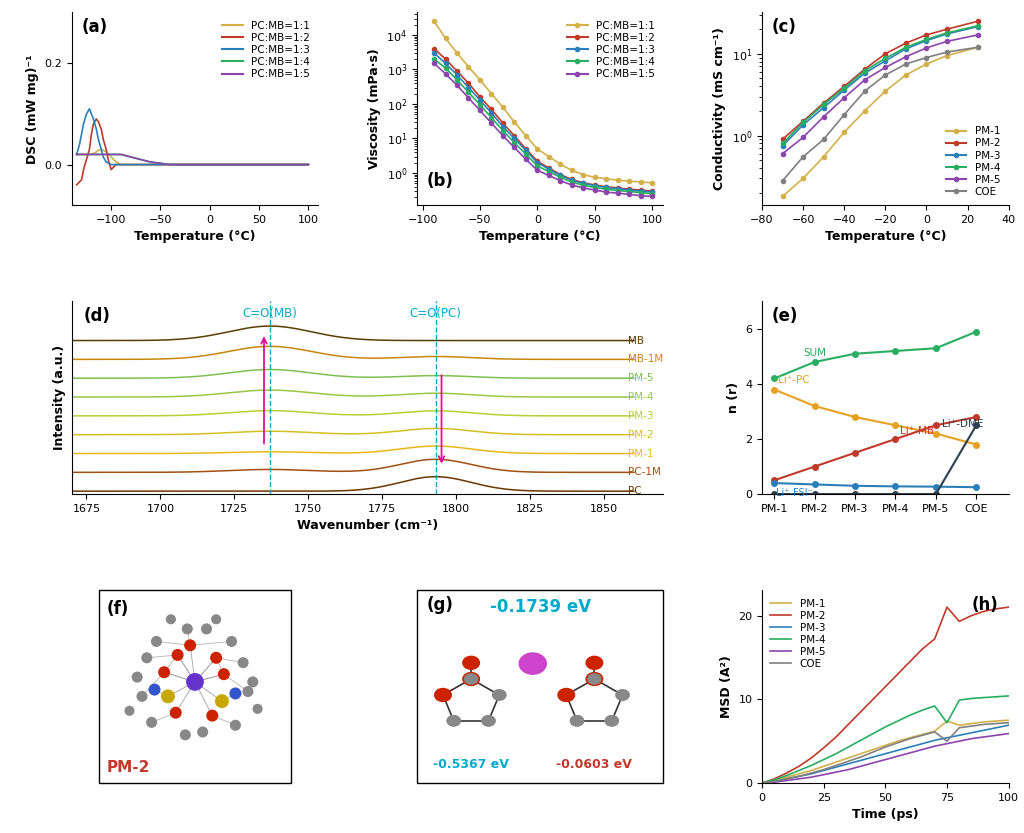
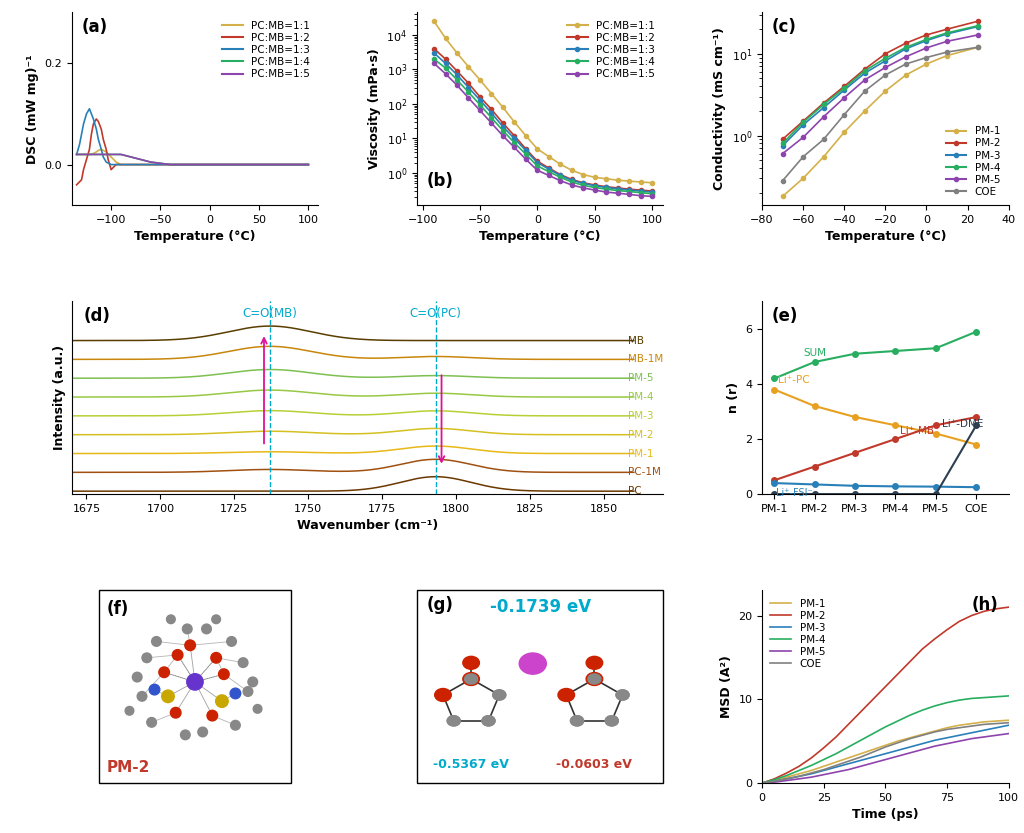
PM-1/75: 7.4 -> 6.6
PM-2/75: 21.0 -> 18.3
PM-4/75: 7.2 -> 9.6
COE/75: 5.0 -> 6.4
